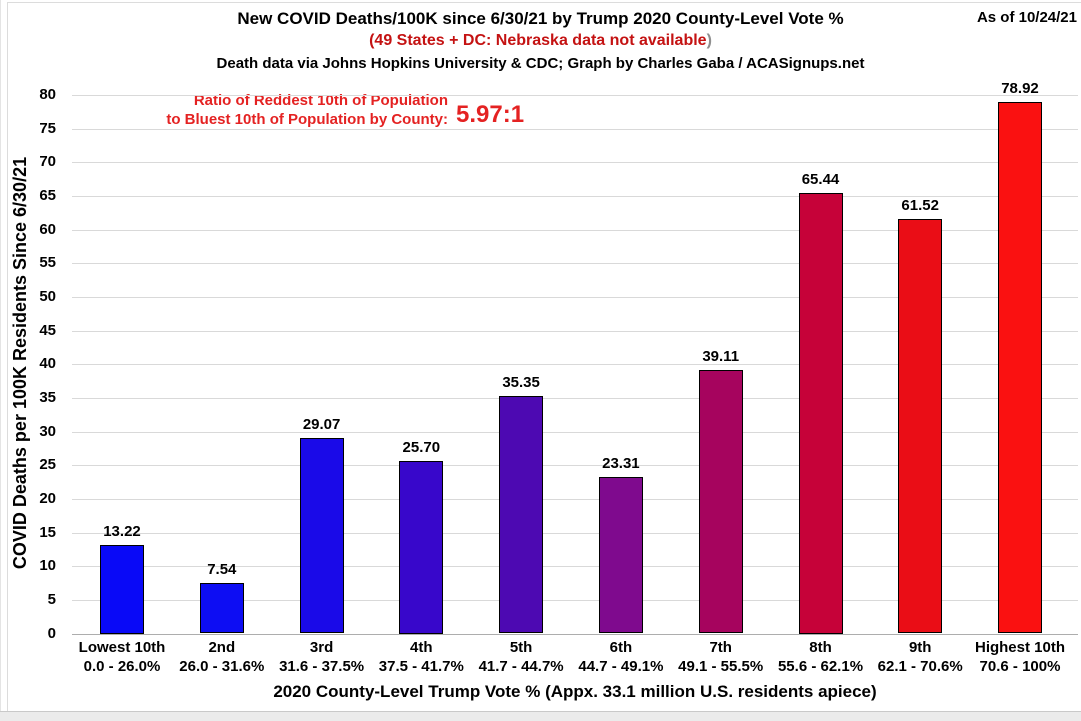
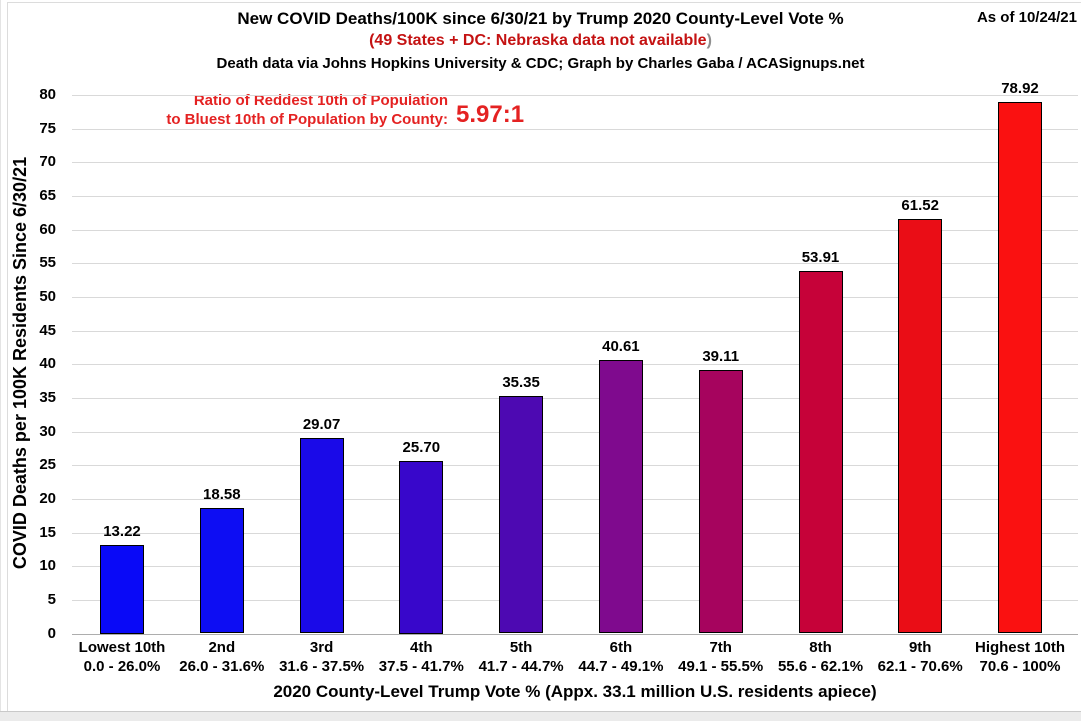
2nd: 7.54 -> 18.58
6th: 23.31 -> 40.61
8th: 65.44 -> 53.91
